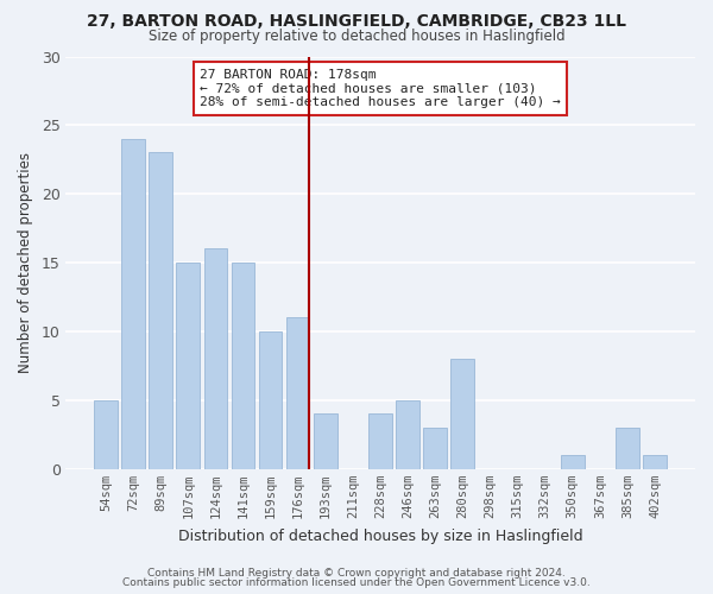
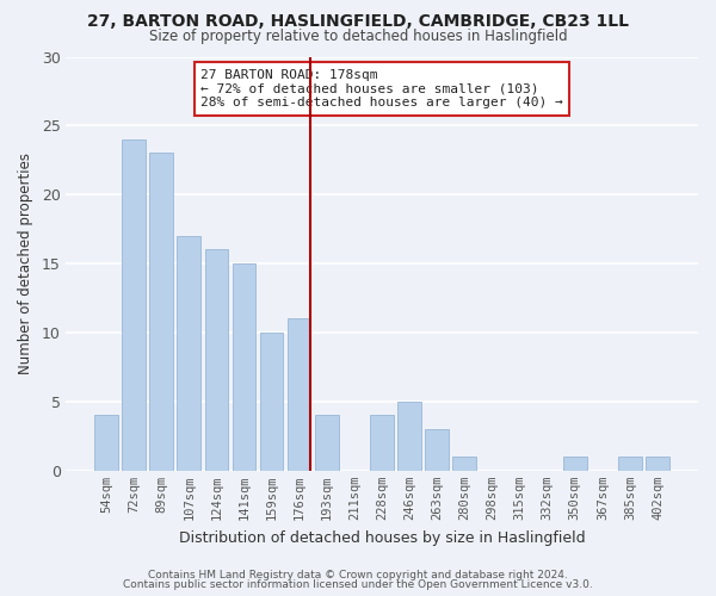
54sqm: 5 -> 4
107sqm: 15 -> 17
280sqm: 8 -> 1
385sqm: 3 -> 1
